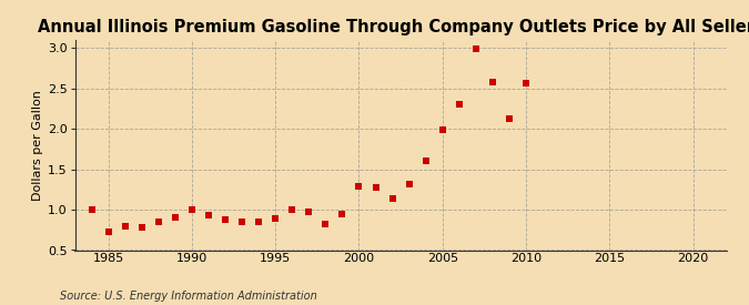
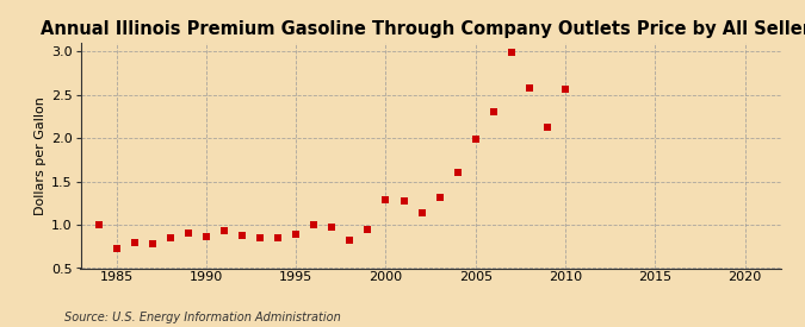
1990: 1.00 -> 0.86
